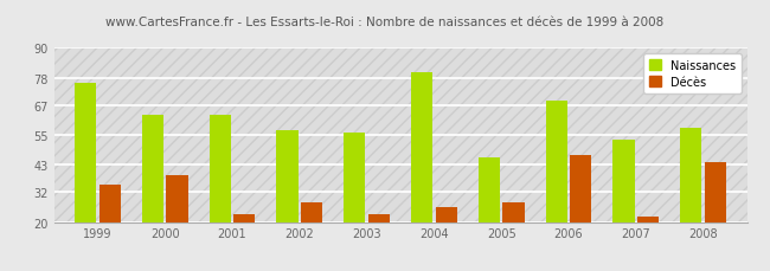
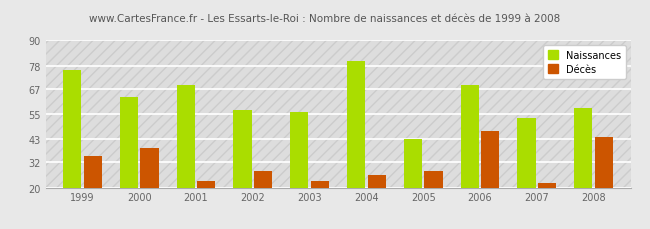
Naissances/2001: 63 -> 69
Naissances/2005: 46 -> 43
